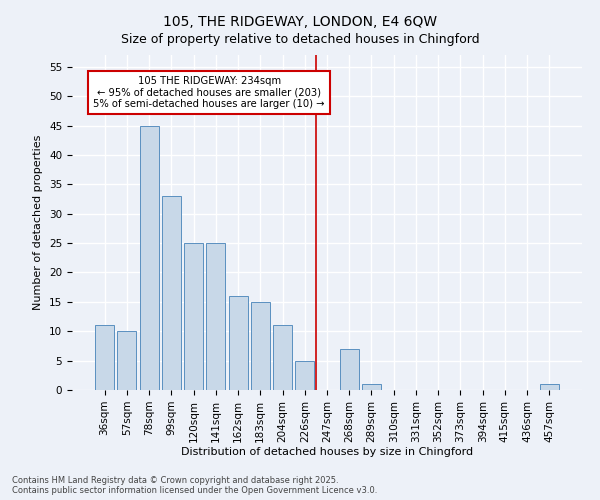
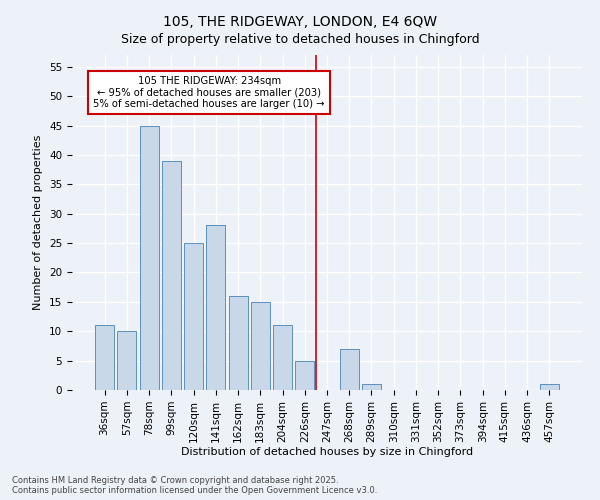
99sqm: 33 -> 39
141sqm: 25 -> 28
